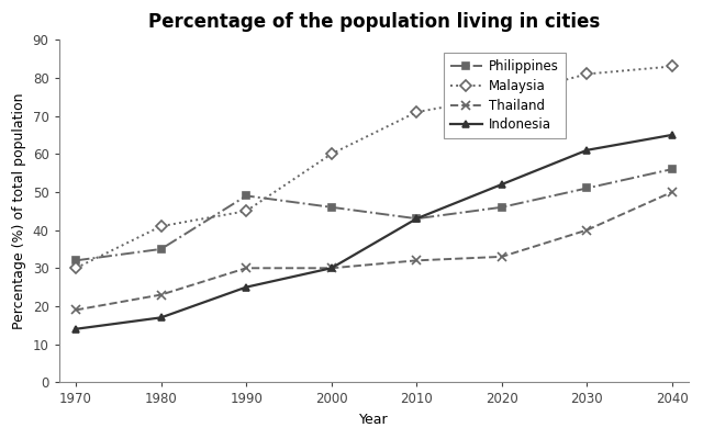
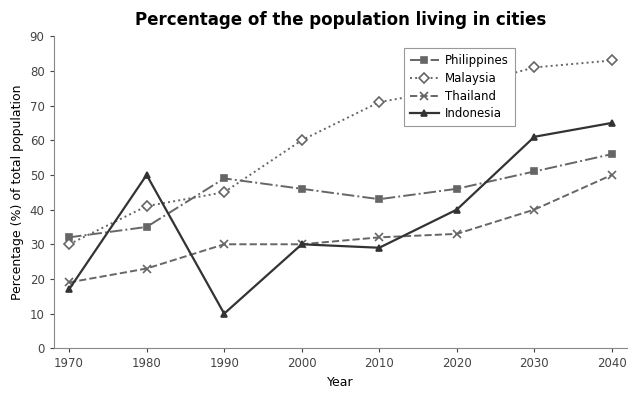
Indonesia/1970: 14 -> 17
Indonesia/1980: 17 -> 50
Indonesia/1990: 25 -> 10
Indonesia/2010: 43 -> 29
Indonesia/2020: 52 -> 40
